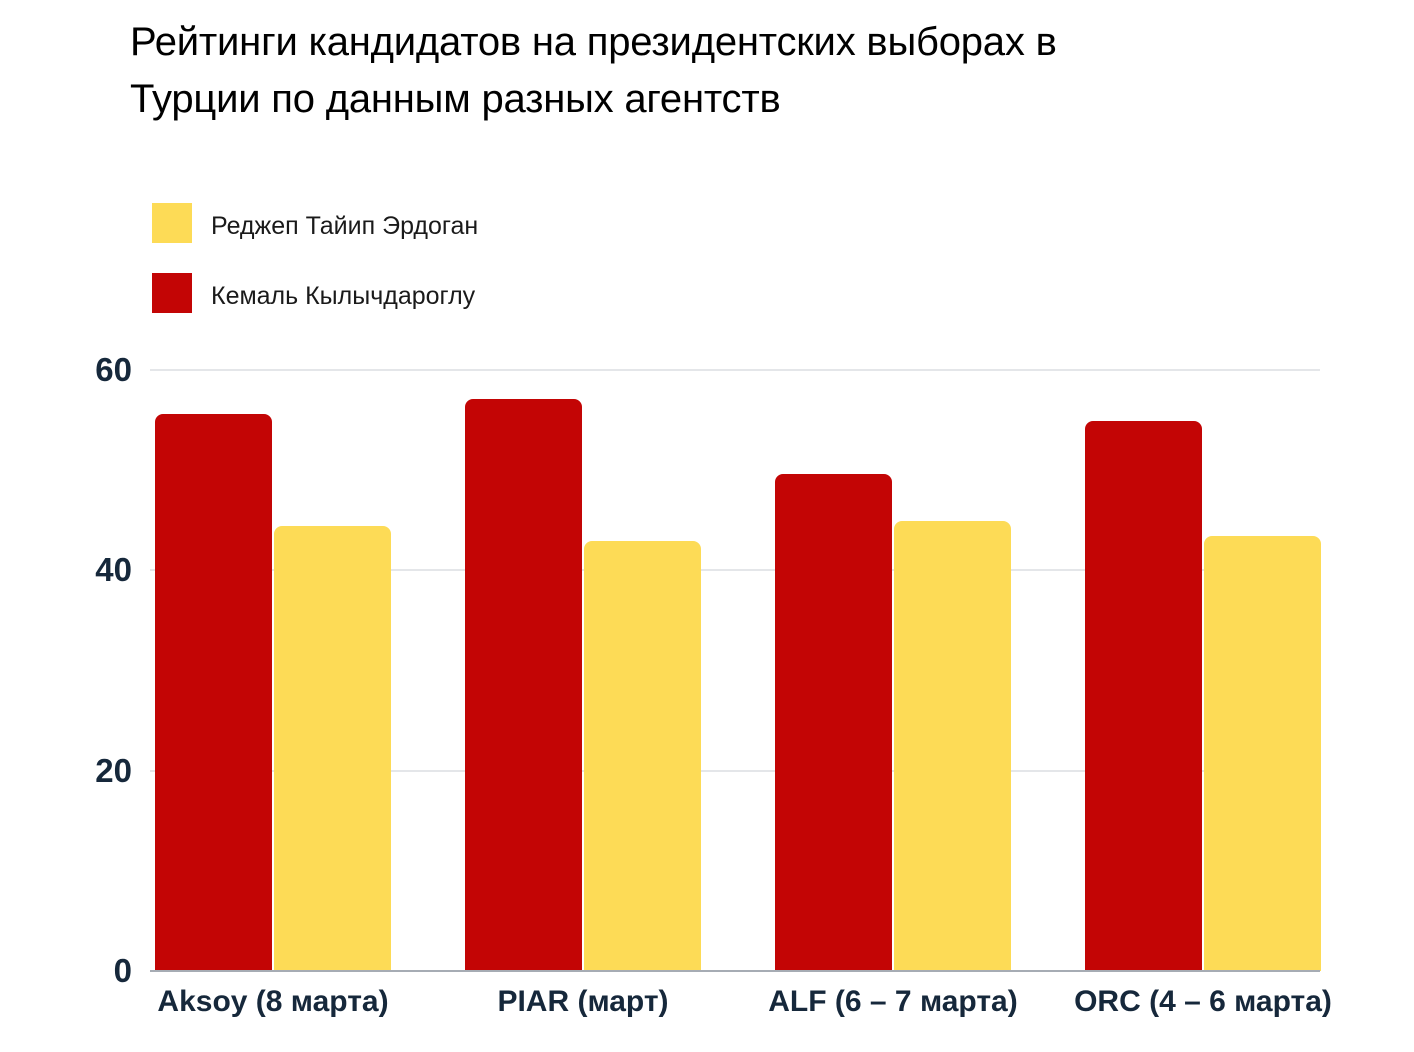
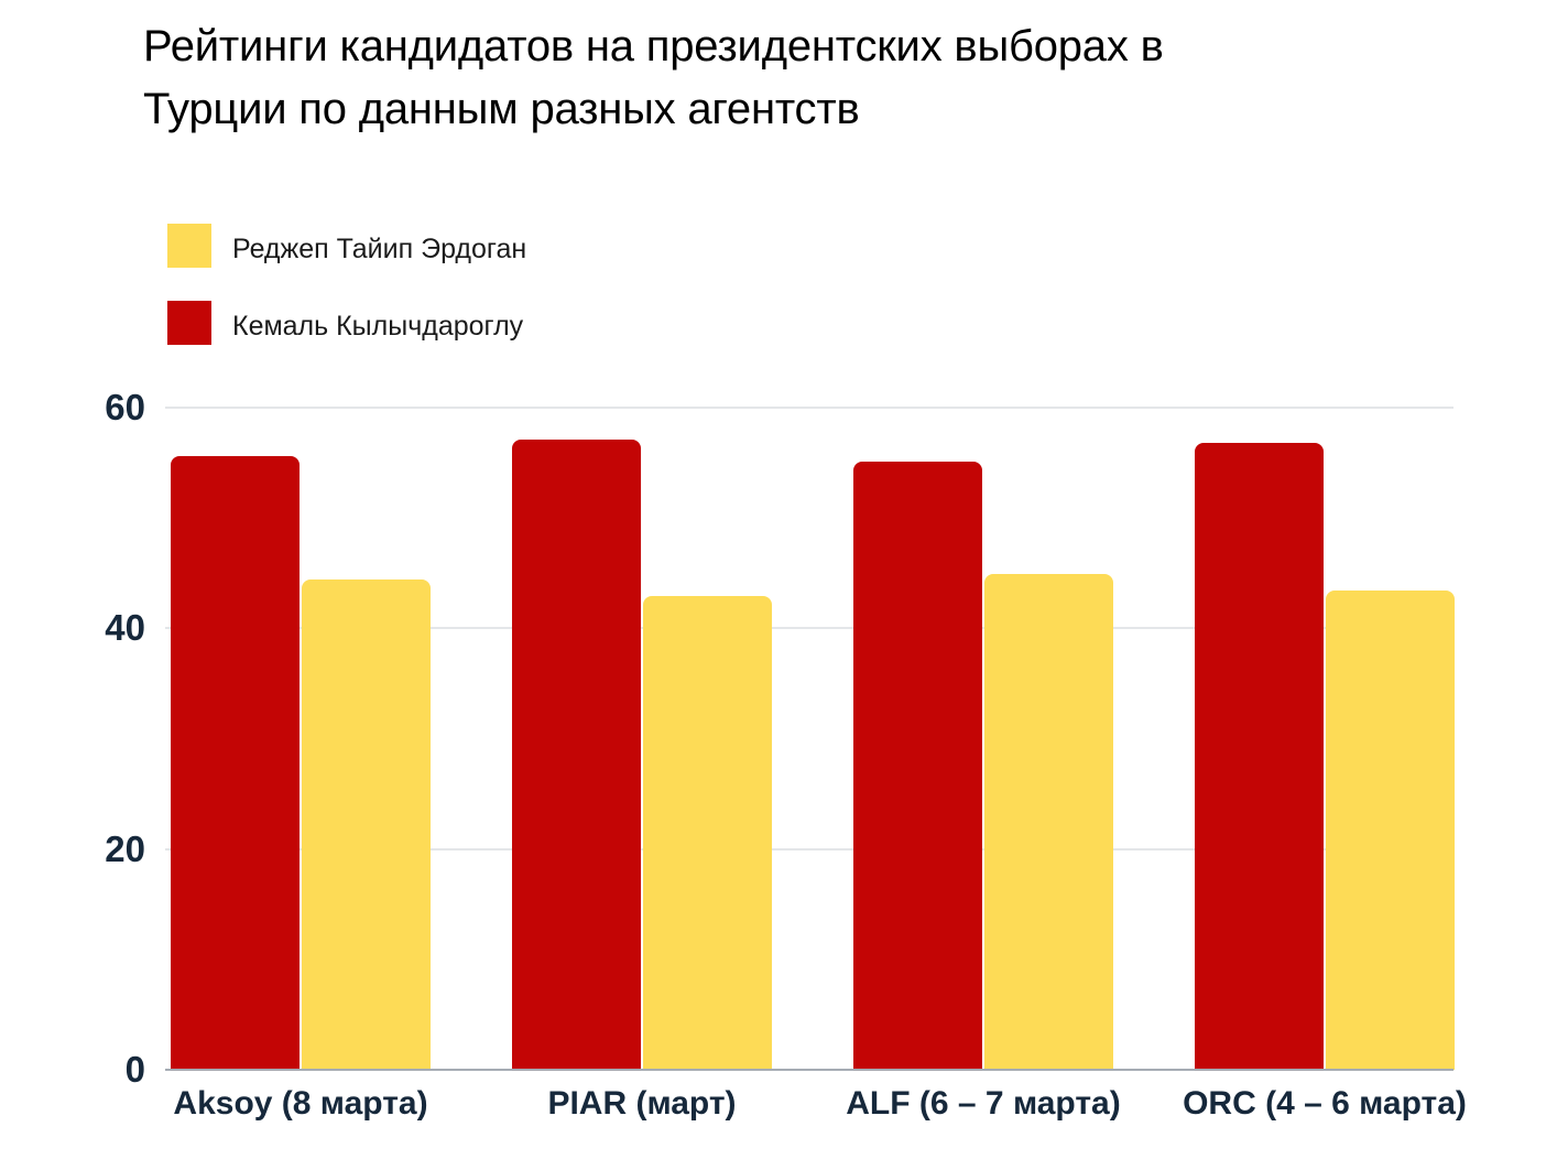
Кемаль Кылычдароглу/ALF (6 – 7 марта): 49.6 -> 55.1
Кемаль Кылычдароглу/ORC (4 – 6 марта): 54.9 -> 56.8
